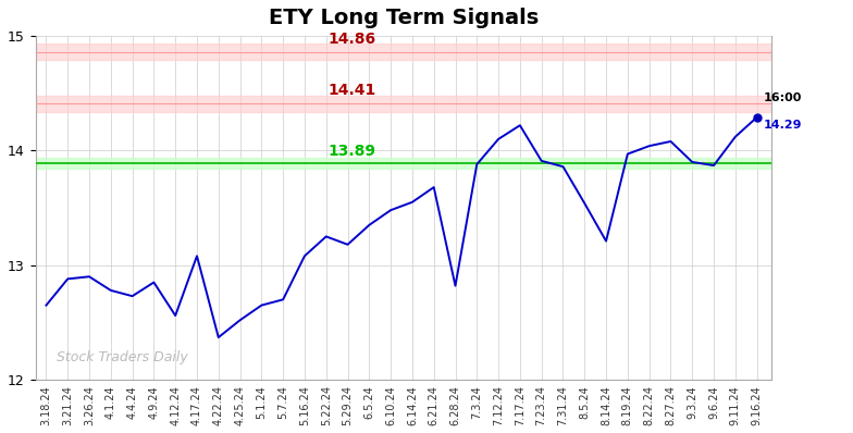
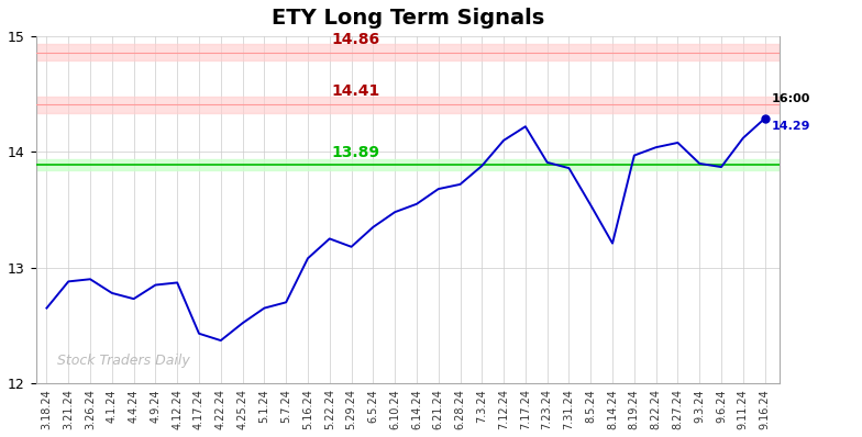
4.12.24: 12.56 -> 12.87
4.17.24: 13.08 -> 12.43
6.28.24: 12.82 -> 13.72
